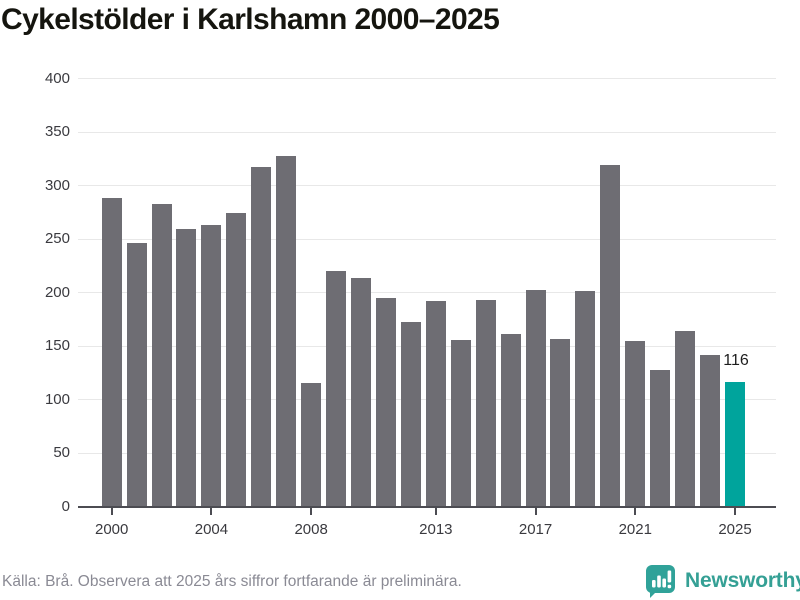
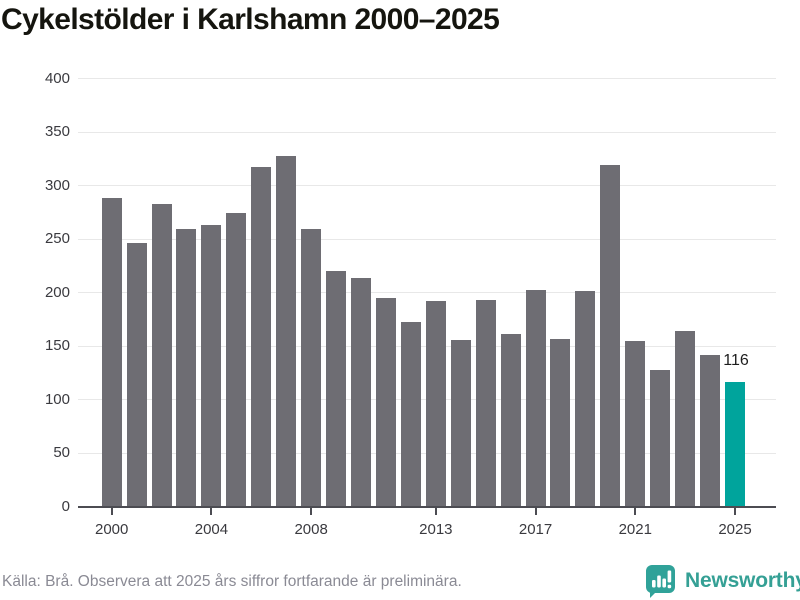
2008: 115 -> 259
